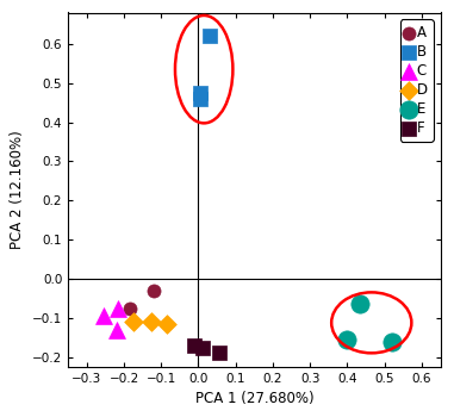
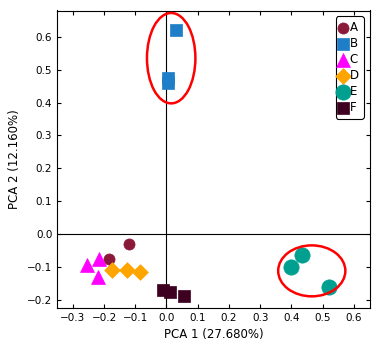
E/0.4: -0.155 -> -0.100
